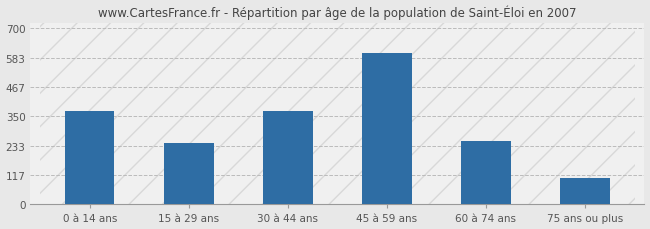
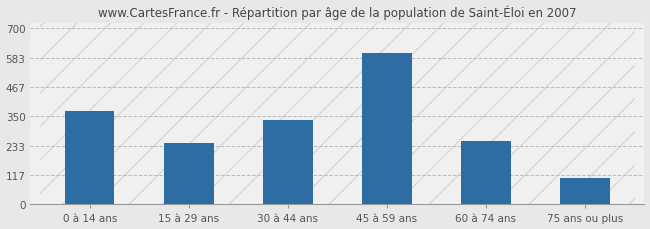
30 à 44 ans: 370 -> 335
